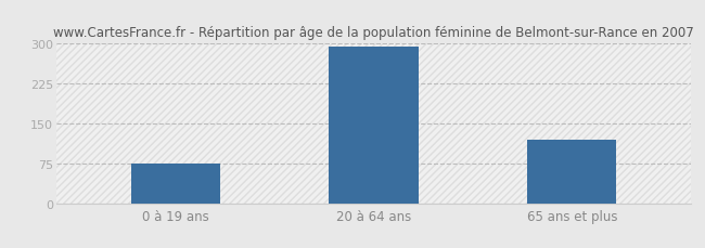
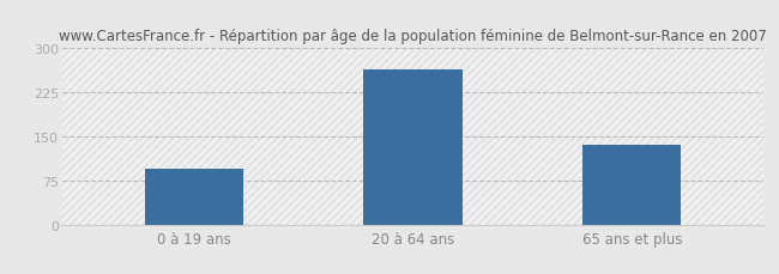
0 à 19 ans: 75 -> 95
20 à 64 ans: 295 -> 265
65 ans et plus: 120 -> 135
